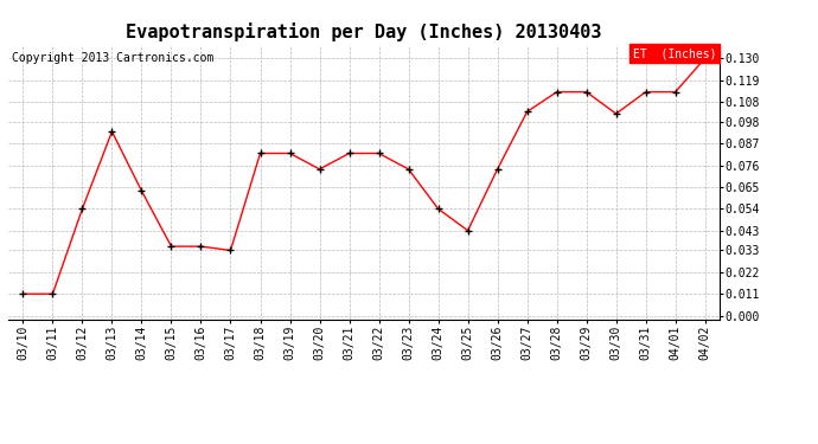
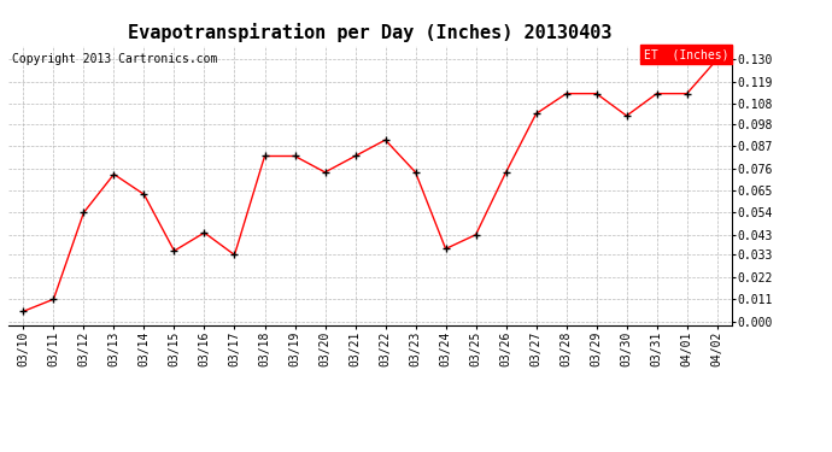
03/10: 0.011 -> 0.005
03/13: 0.093 -> 0.073
03/16: 0.035 -> 0.044
03/22: 0.082 -> 0.090
03/24: 0.054 -> 0.036
